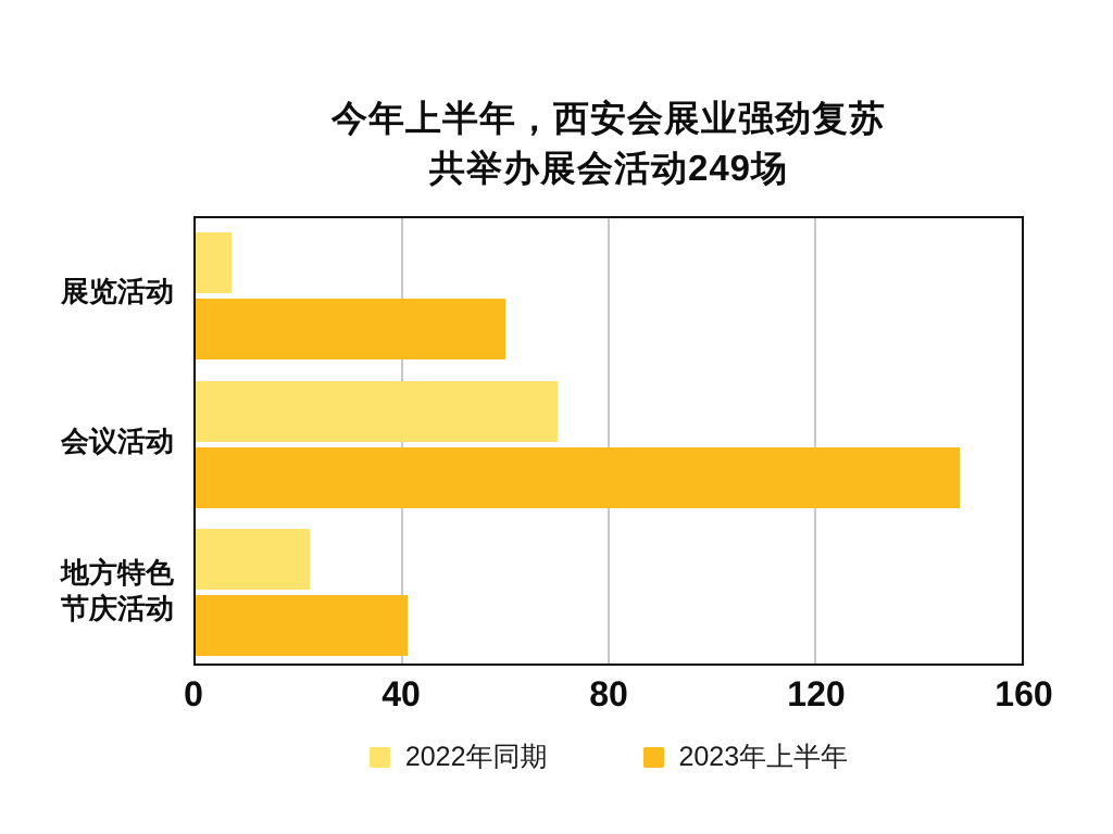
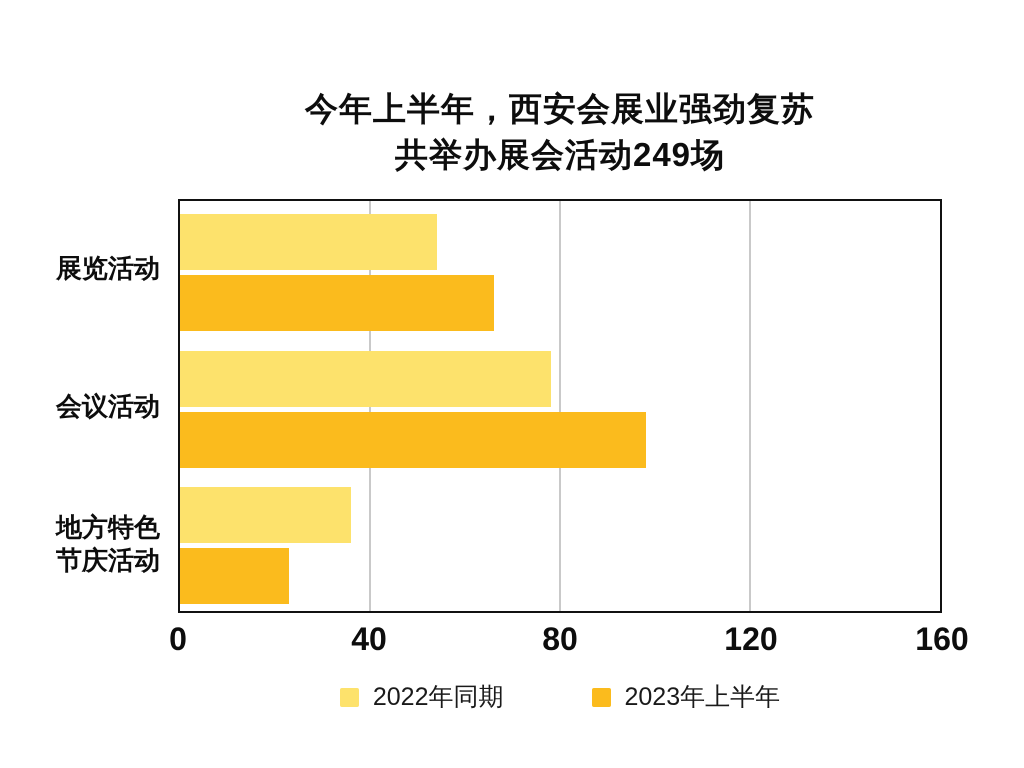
2022年同期/展览活动: 7 -> 54
2023年上半年/展览活动: 60 -> 66
2022年同期/会议活动: 70 -> 78
2023年上半年/会议活动: 148 -> 98
2022年同期/地方特色节庆活动: 22 -> 36
2023年上半年/地方特色节庆活动: 41 -> 23
